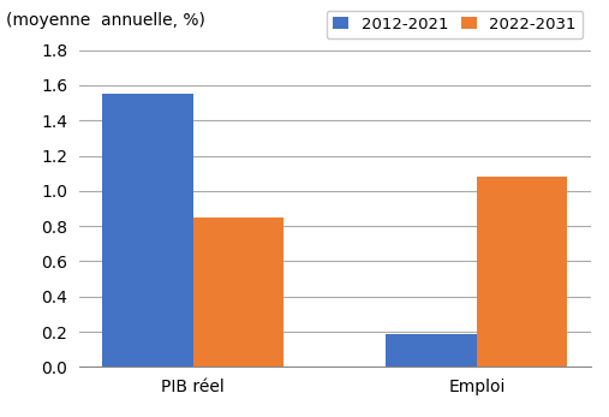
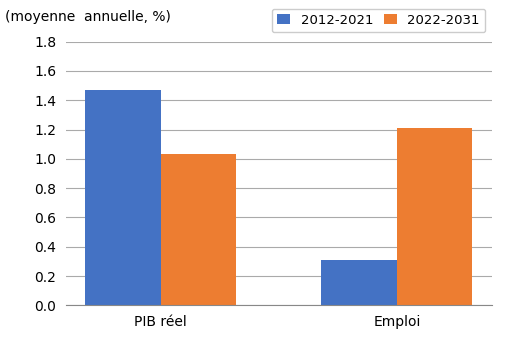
2012-2021/PIB réel: 1.55 -> 1.47
2022-2031/PIB réel: 0.85 -> 1.03
2012-2021/Emploi: 0.19 -> 0.31
2022-2031/Emploi: 1.08 -> 1.21
